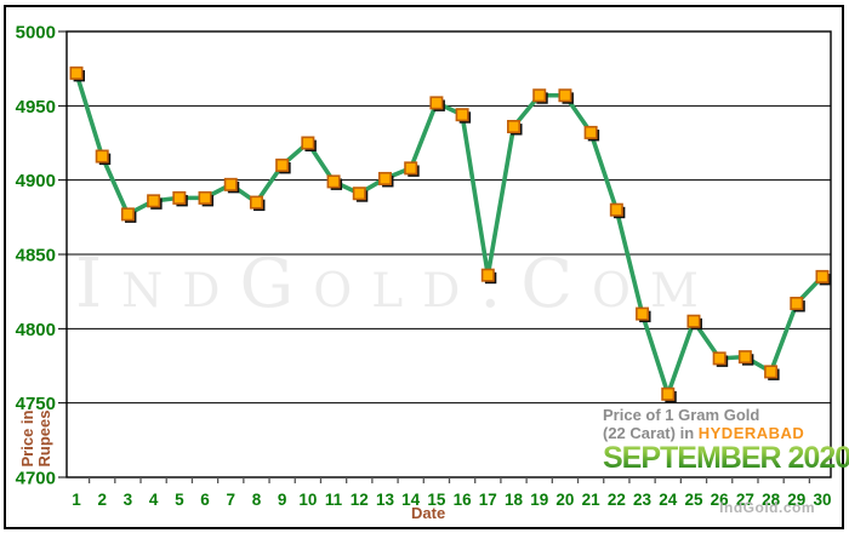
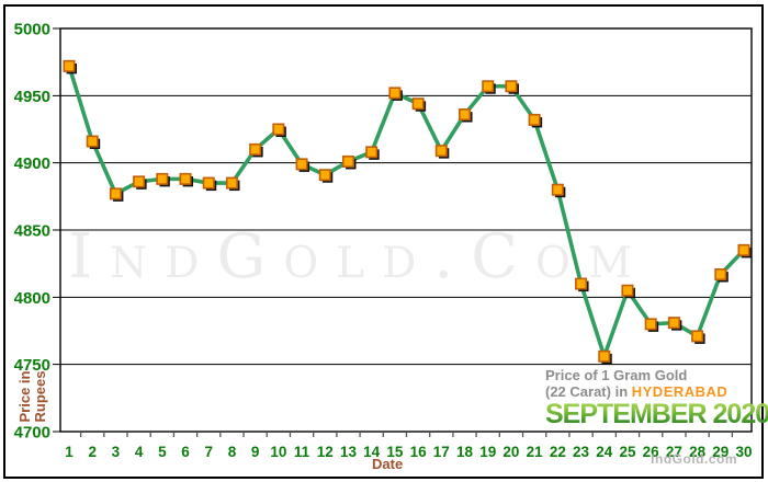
7: 4897 -> 4885
17: 4836 -> 4909
